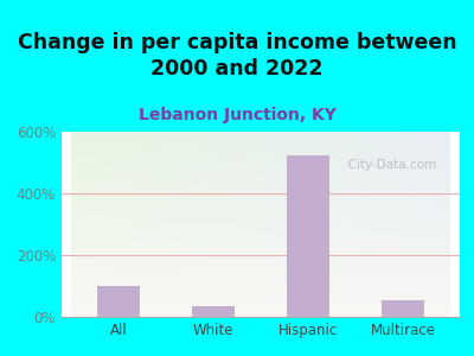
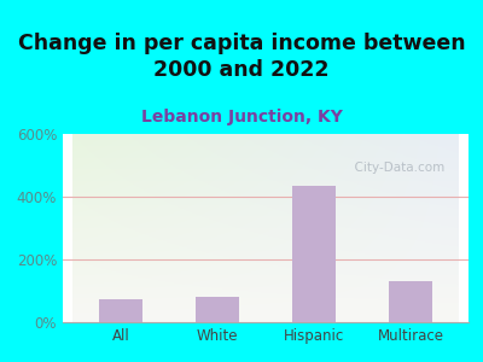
All: 100% -> 75%
White: 35% -> 80%
Hispanic: 525% -> 435%
Multirace: 55% -> 130%
